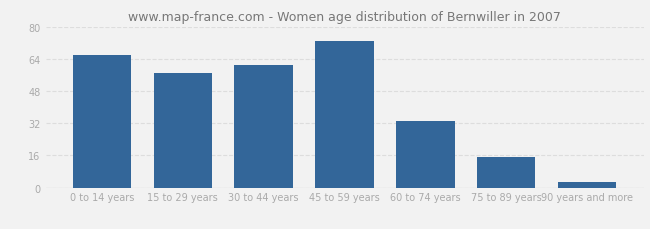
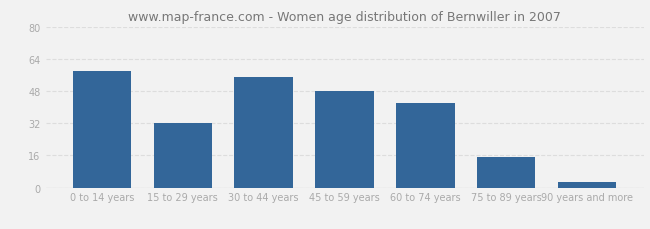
0 to 14 years: 66 -> 58
15 to 29 years: 57 -> 32
30 to 44 years: 61 -> 55
45 to 59 years: 73 -> 48
60 to 74 years: 33 -> 42
